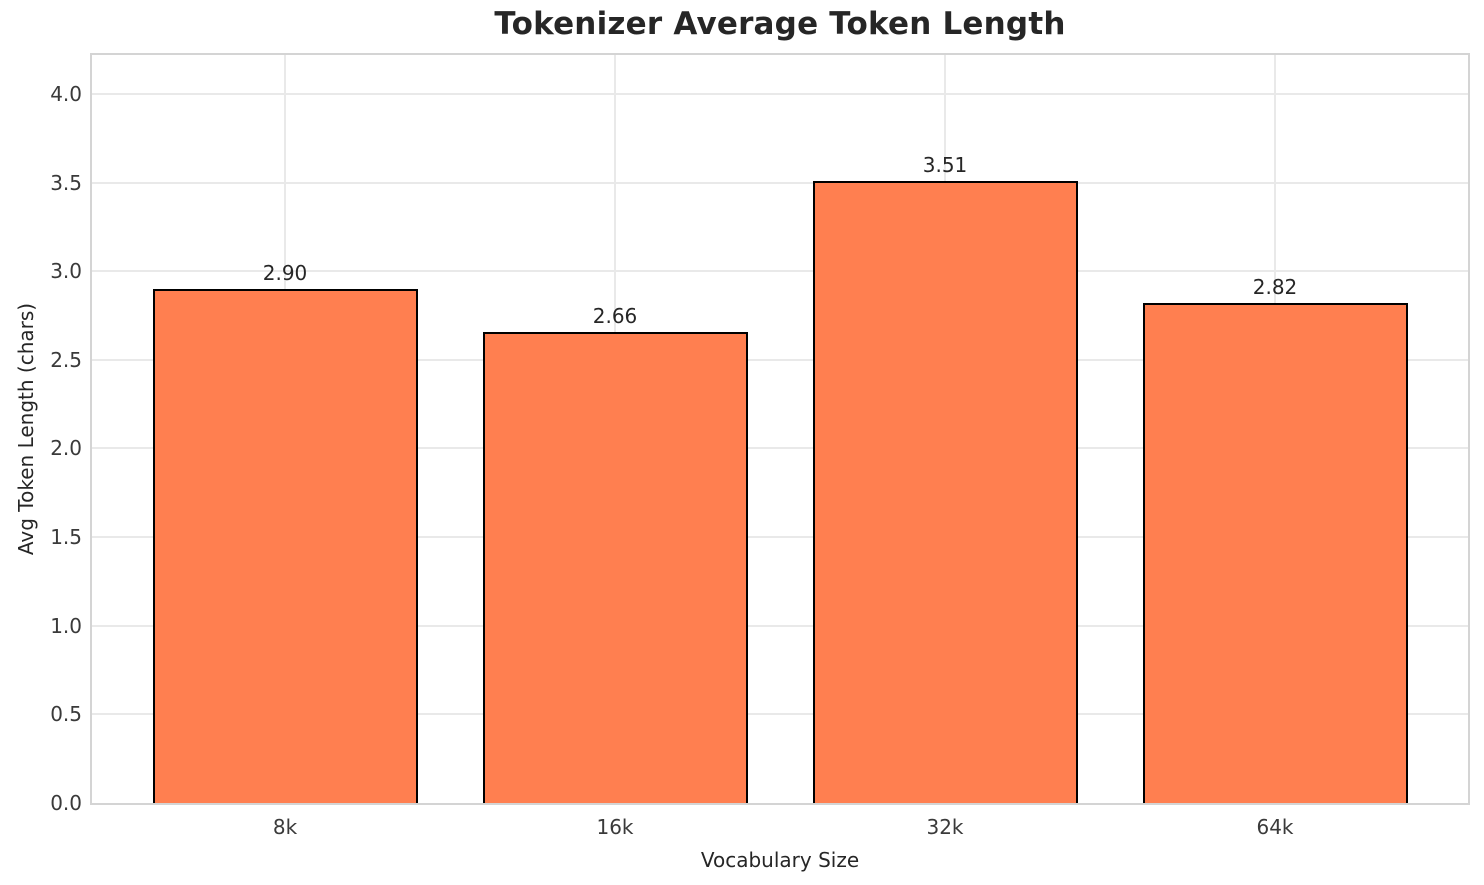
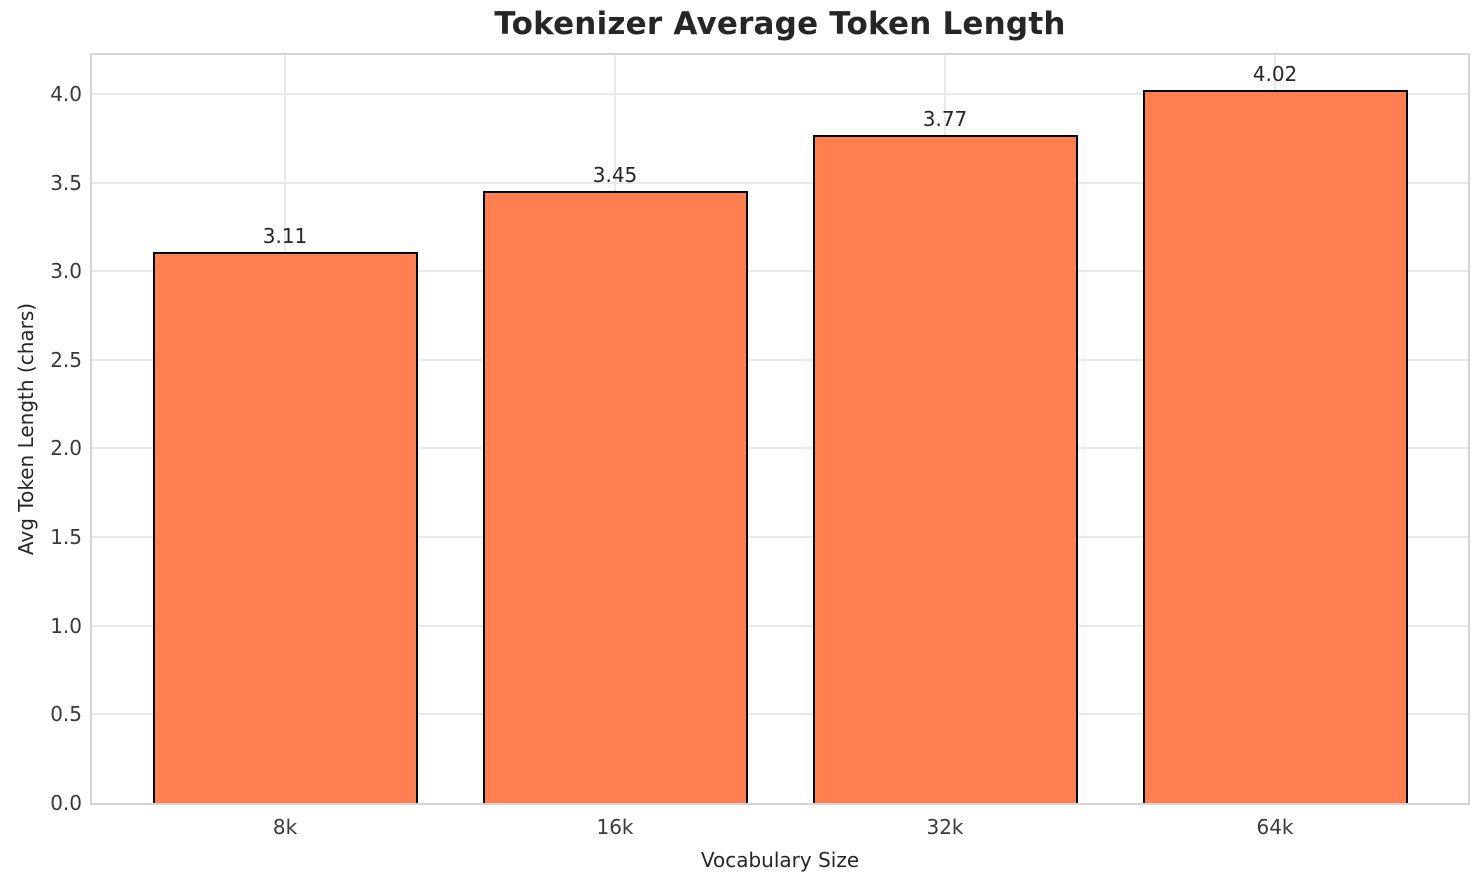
8k: 2.90 -> 3.11
16k: 2.66 -> 3.45
32k: 3.51 -> 3.77
64k: 2.82 -> 4.02
